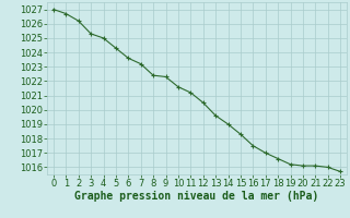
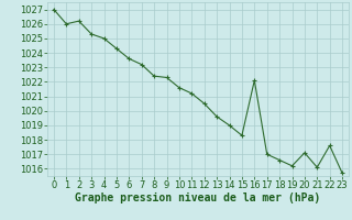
1: 1026.7 -> 1026.0
16: 1017.5 -> 1022.1
20: 1016.1 -> 1017.1
22: 1016.0 -> 1017.6
